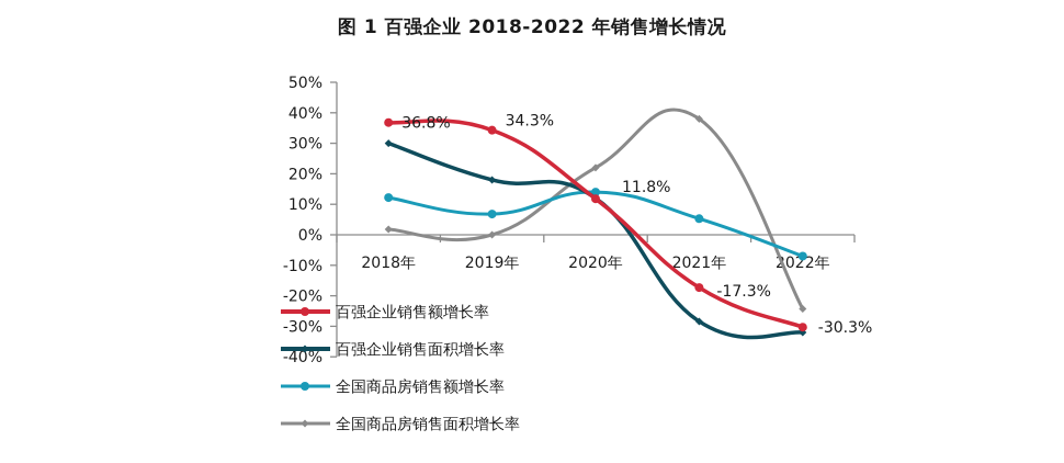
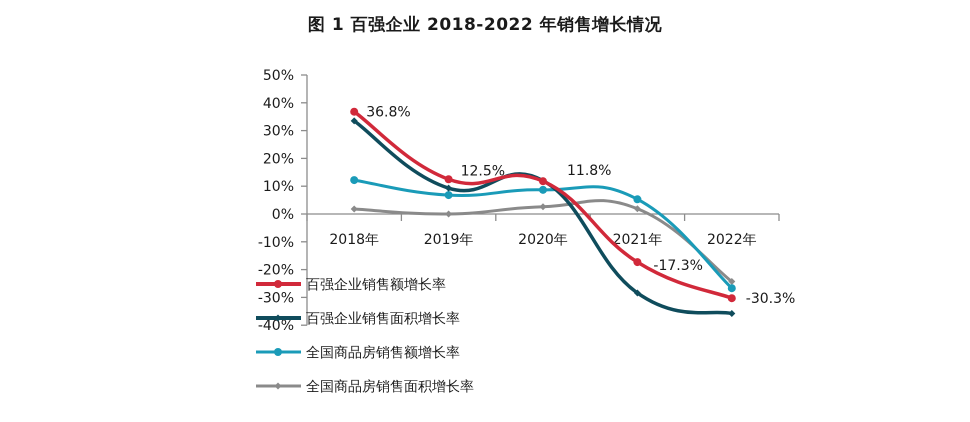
百强企业销售面积增长率/2018年: 30% -> 34%
百强企业销售额增长率/2019年: 34.3% -> 12.5%
百强企业销售面积增长率/2019年: 18% -> 9%
全国商品房销售额增长率/2020年: 14% -> 9%
全国商品房销售面积增长率/2020年: 22% -> 3%
全国商品房销售面积增长率/2021年: 38% -> 2%
百强企业销售面积增长率/2022年: -32% -> -36%
全国商品房销售额增长率/2022年: -7% -> -27%
